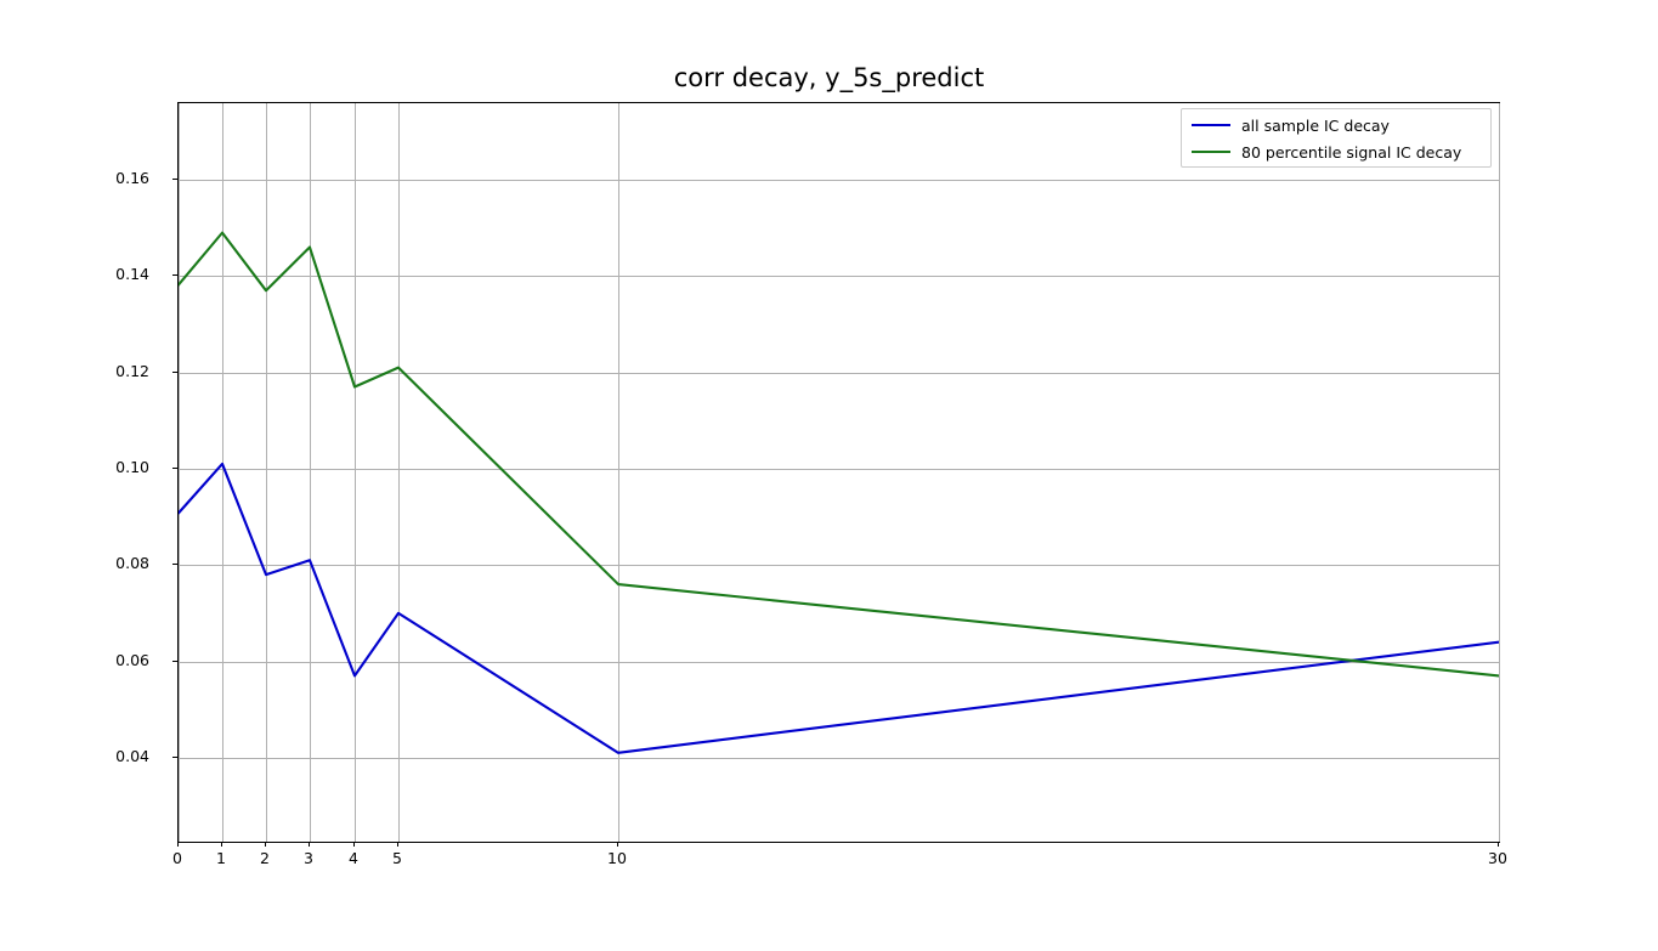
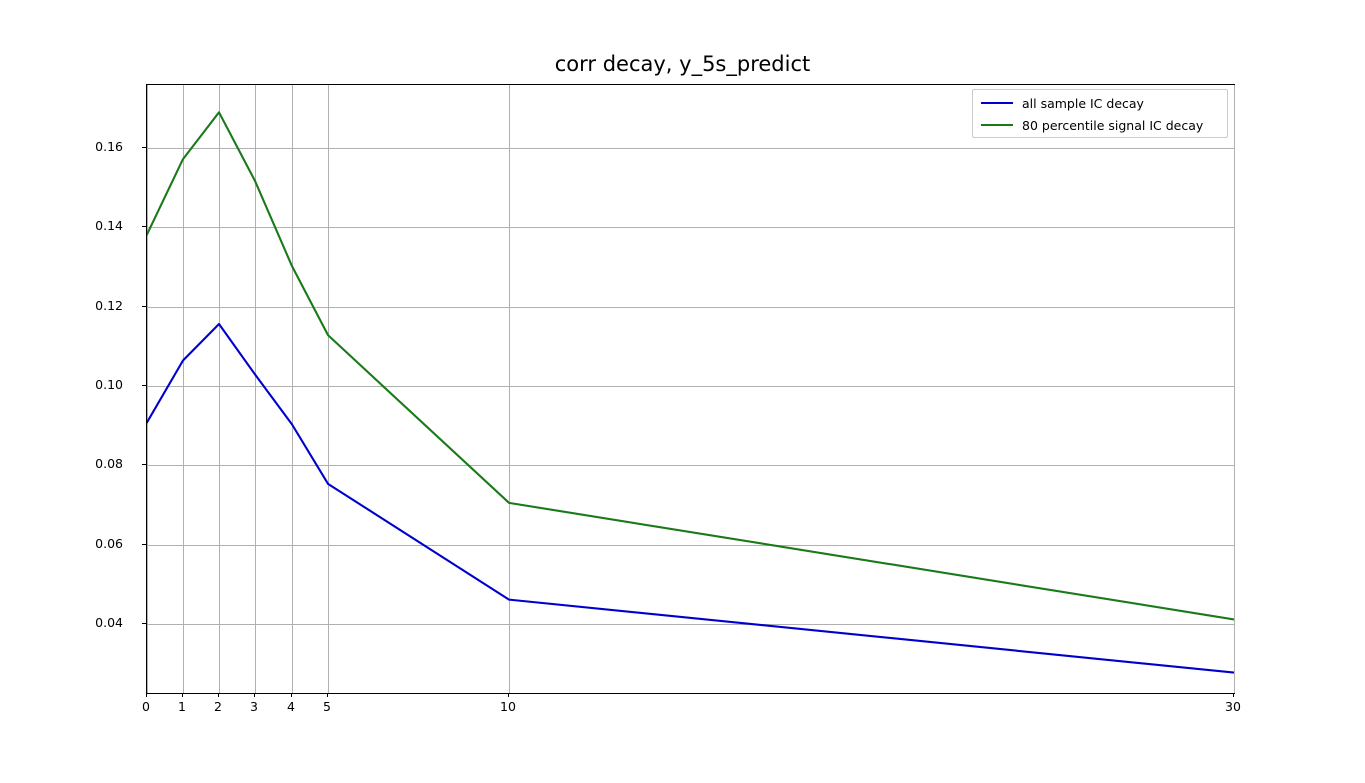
all sample IC decay/1: 0.101 -> 0.106
80 percentile signal IC decay/1: 0.149 -> 0.157
all sample IC decay/2: 0.078 -> 0.116
80 percentile signal IC decay/2: 0.137 -> 0.169
all sample IC decay/3: 0.081 -> 0.103
80 percentile signal IC decay/3: 0.146 -> 0.152
all sample IC decay/4: 0.057 -> 0.090
80 percentile signal IC decay/4: 0.117 -> 0.130
all sample IC decay/5: 0.070 -> 0.075
80 percentile signal IC decay/5: 0.121 -> 0.113
all sample IC decay/10: 0.041 -> 0.046
80 percentile signal IC decay/10: 0.076 -> 0.070
all sample IC decay/30: 0.064 -> 0.028
80 percentile signal IC decay/30: 0.057 -> 0.041
